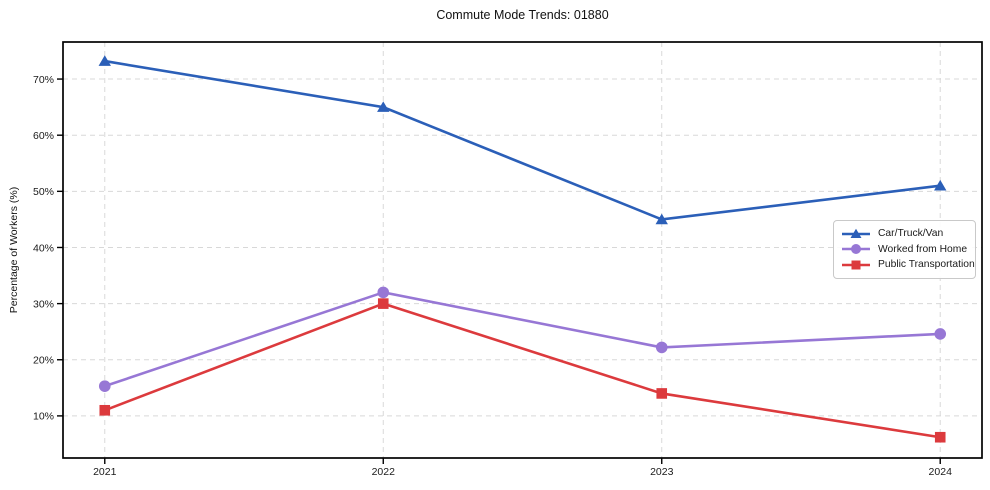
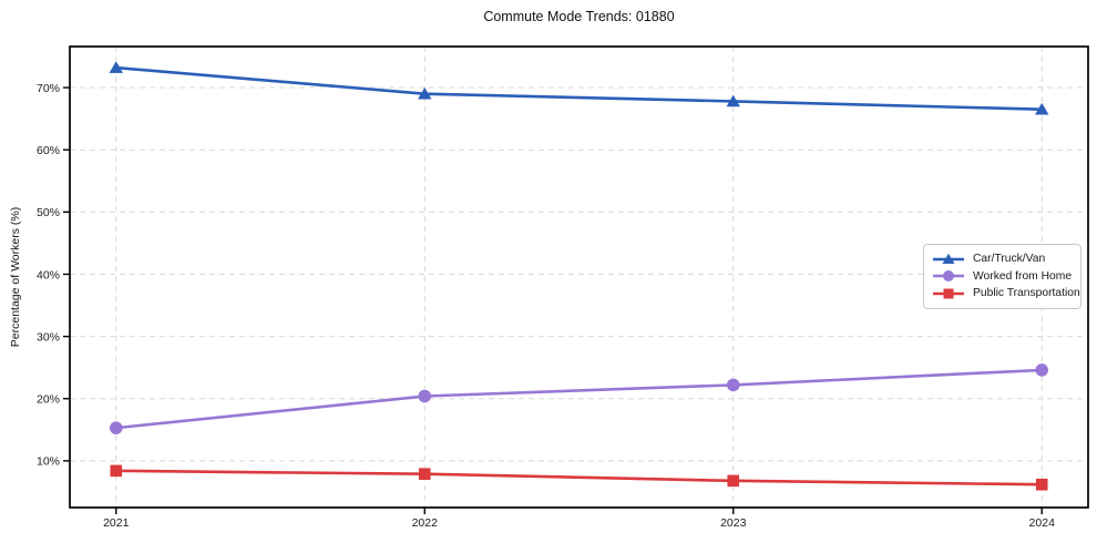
Public Transportation/2021: 11% -> 8%
Car/Truck/Van/2022: 65% -> 69%
Worked from Home/2022: 32% -> 20%
Public Transportation/2022: 30% -> 8%
Car/Truck/Van/2023: 45% -> 68%
Public Transportation/2023: 14% -> 7%
Car/Truck/Van/2024: 51% -> 66%
